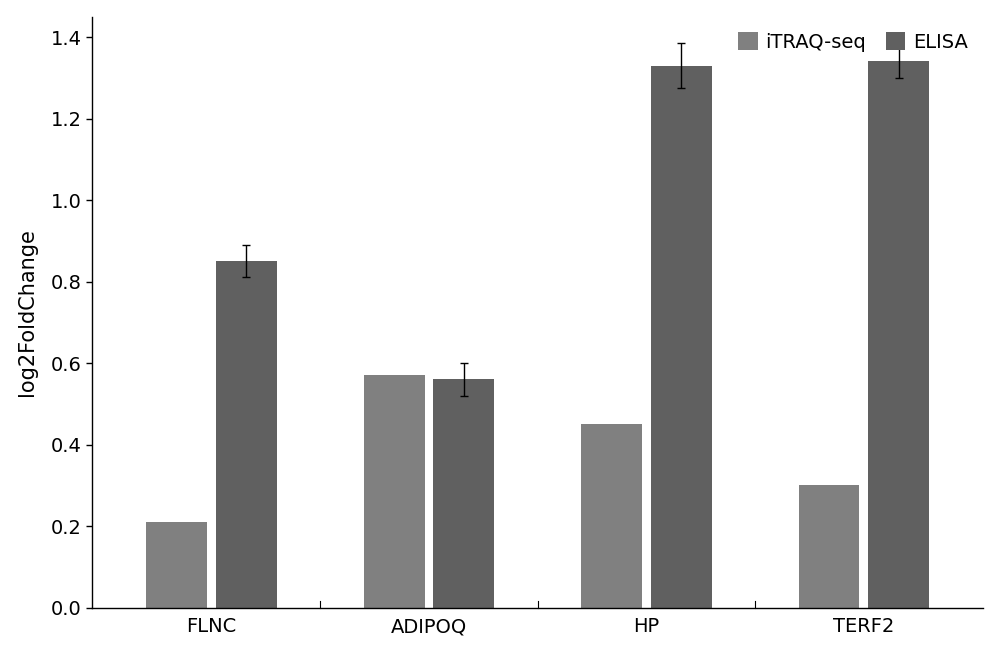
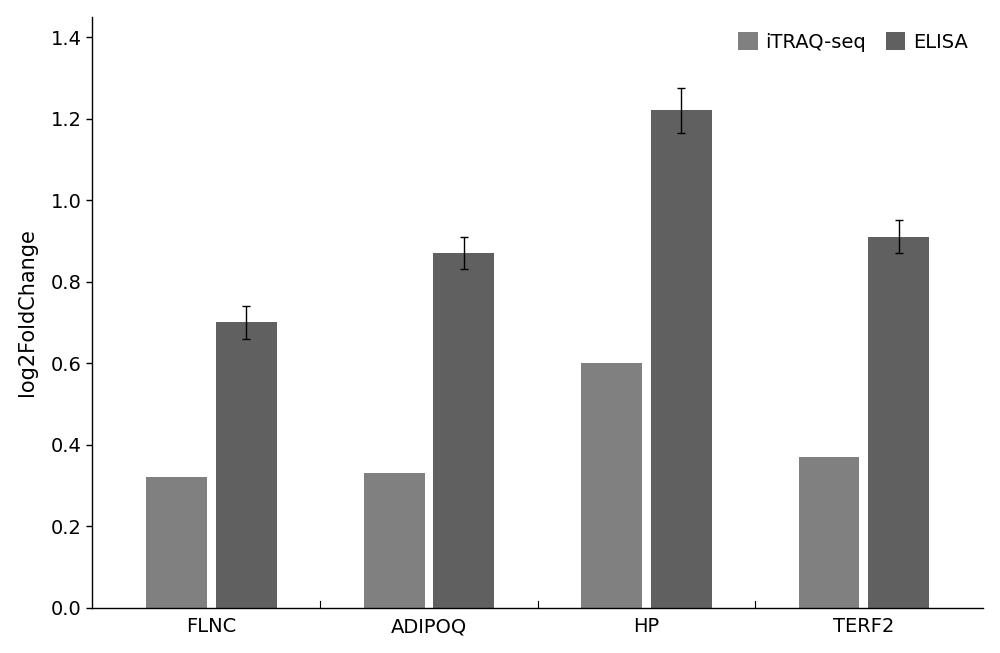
iTRAQ-seq/FLNC: 0.21 -> 0.32
ELISA/FLNC: 0.85 -> 0.70
iTRAQ-seq/ADIPOQ: 0.57 -> 0.33
ELISA/ADIPOQ: 0.56 -> 0.87
iTRAQ-seq/HP: 0.45 -> 0.60
ELISA/HP: 1.33 -> 1.22
iTRAQ-seq/TERF2: 0.30 -> 0.37
ELISA/TERF2: 1.34 -> 0.91
